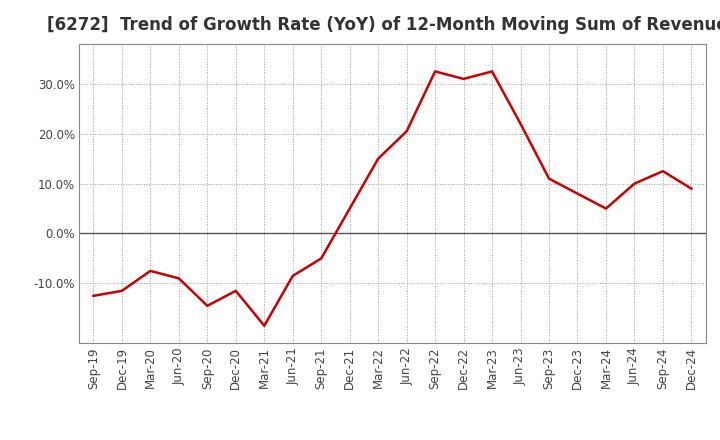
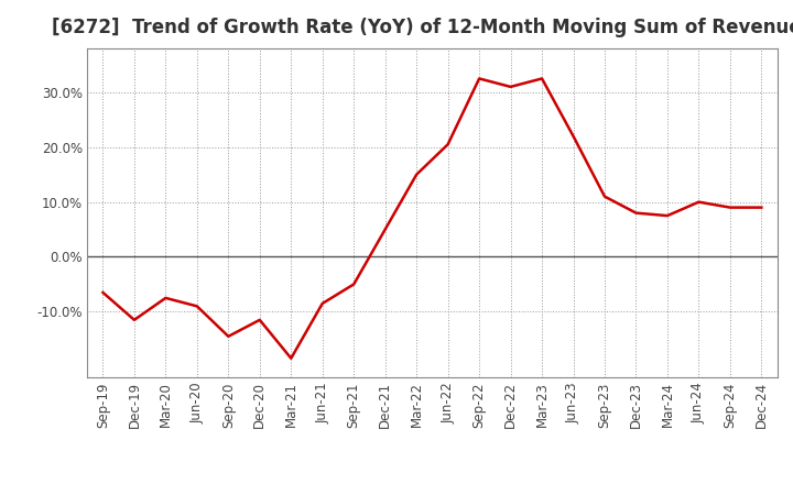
Sep-19: -12.5% -> -6.5%
Mar-24: 5.0% -> 7.5%
Sep-24: 12.5% -> 9.0%
